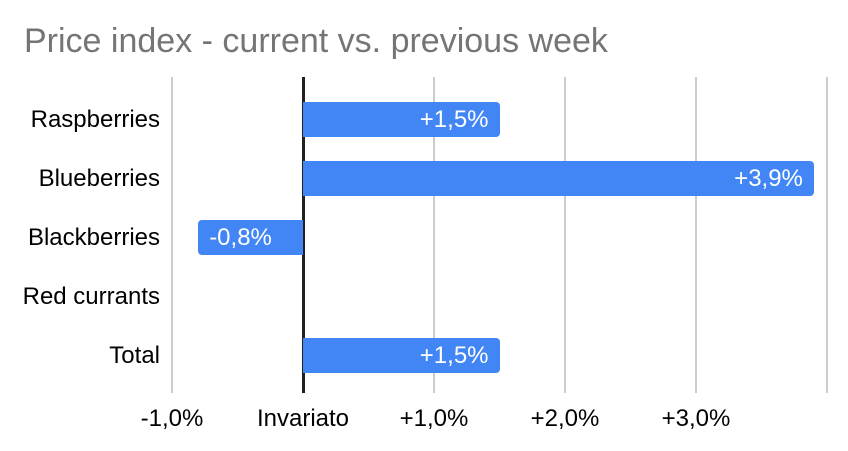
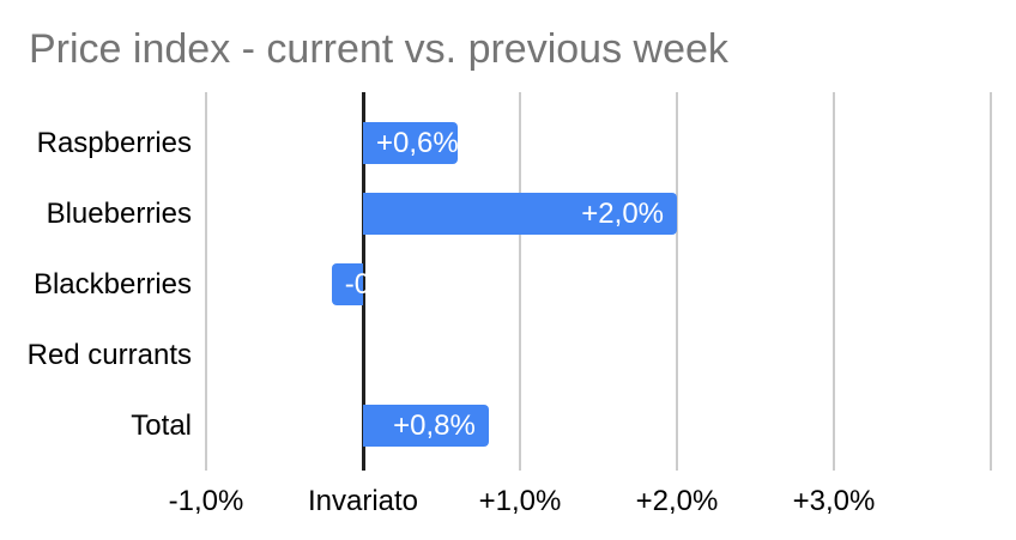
Raspberries: +1,5% -> +0,6%
Blueberries: +3,9% -> +2,0%
Blackberries: -0,8% -> -0,2%
Total: +1,5% -> +0,8%
